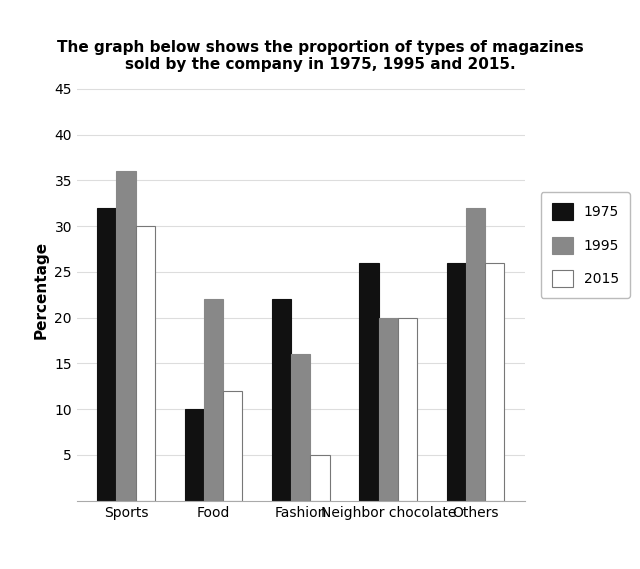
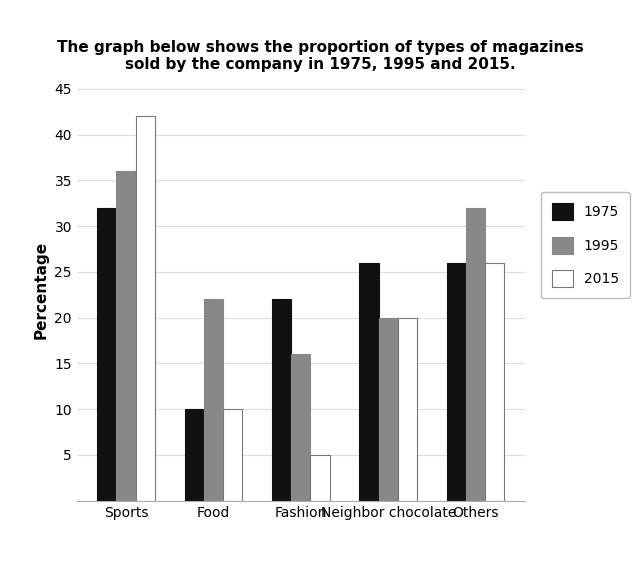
2015/Sports: 30 -> 42
2015/Food: 12 -> 10
